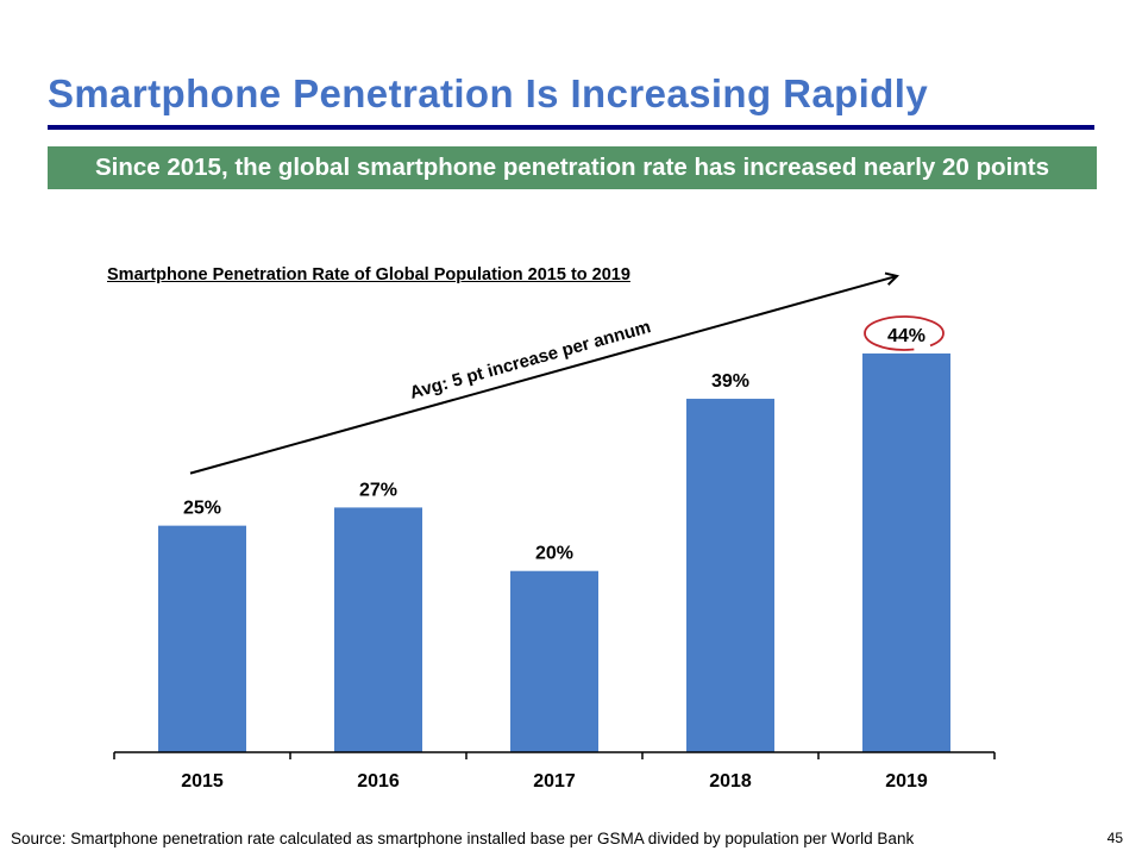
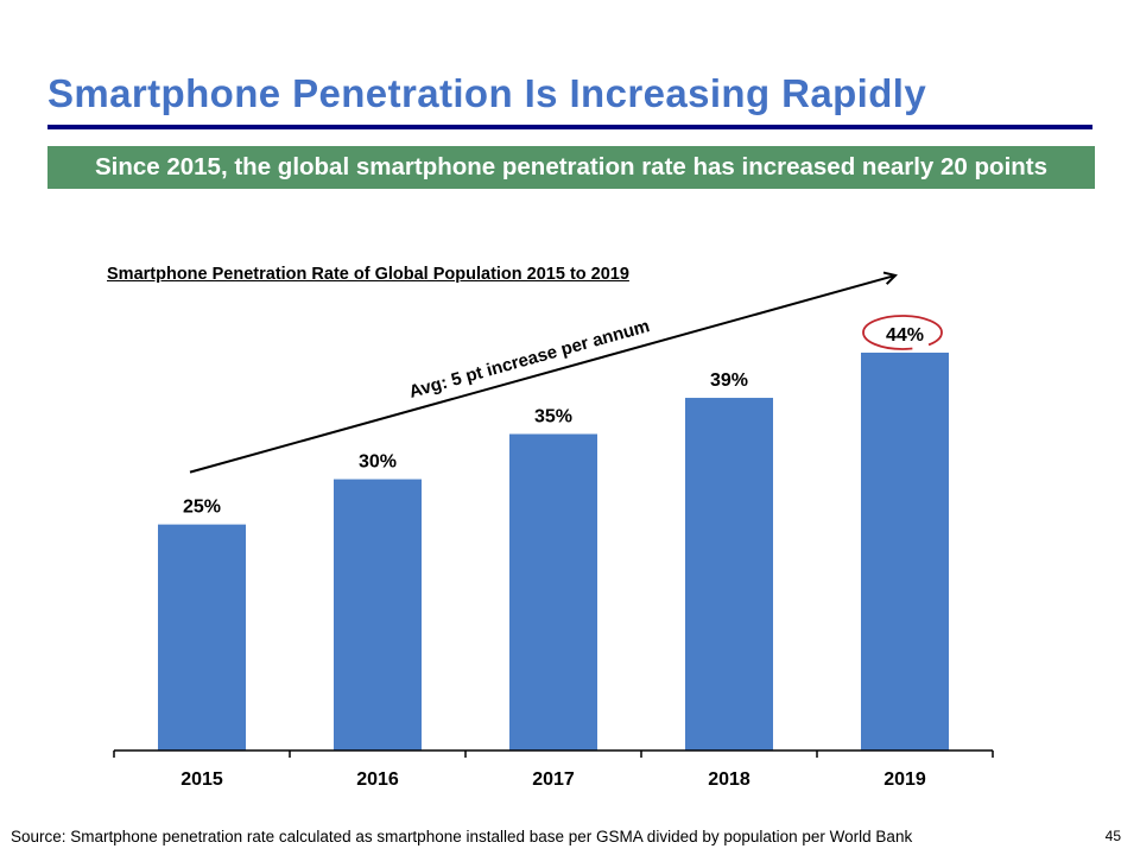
2016: 27% -> 30%
2017: 20% -> 35%
